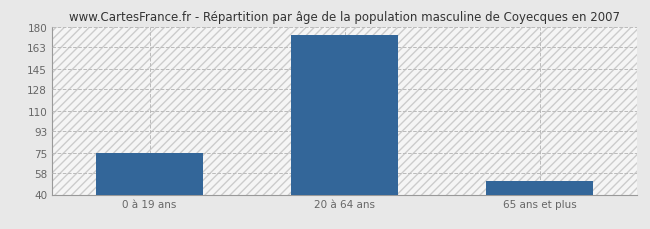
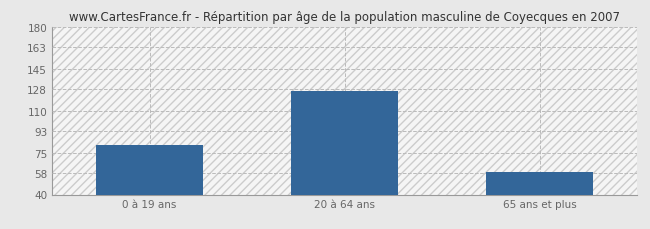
0 à 19 ans: 75 -> 81
20 à 64 ans: 173 -> 126
65 ans et plus: 51 -> 59
